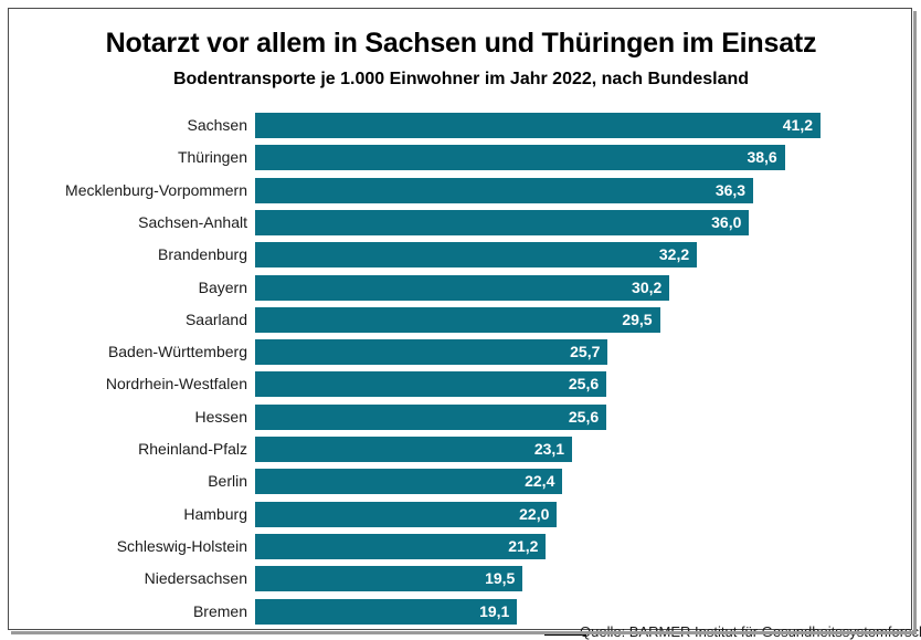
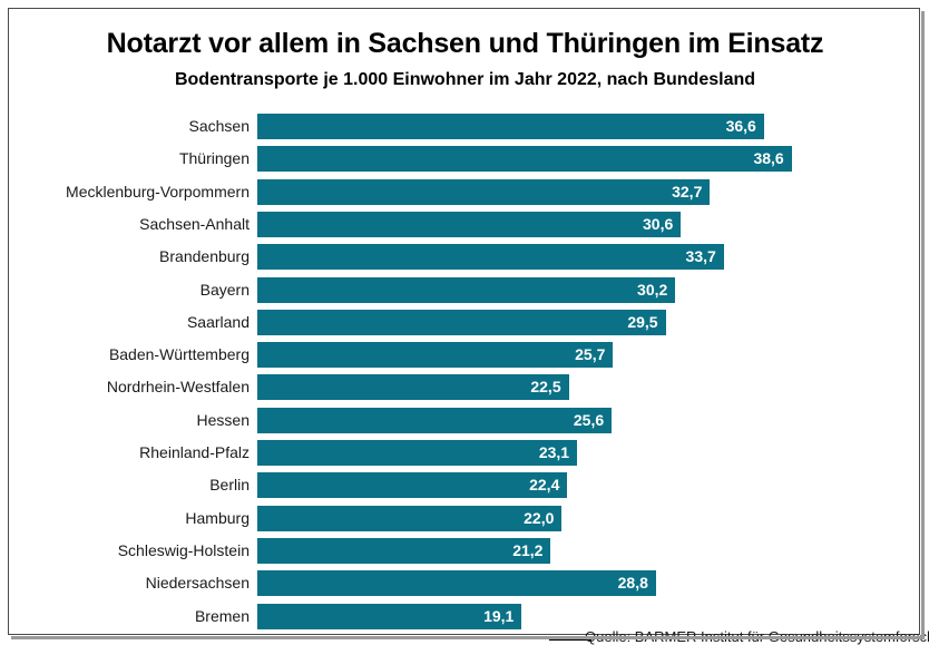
Sachsen: 41,2 -> 36,6
Mecklenburg-Vorpommern: 36,3 -> 32,7
Sachsen-Anhalt: 36,0 -> 30,6
Brandenburg: 32,2 -> 33,7
Nordrhein-Westfalen: 25,6 -> 22,5
Niedersachsen: 19,5 -> 28,8
